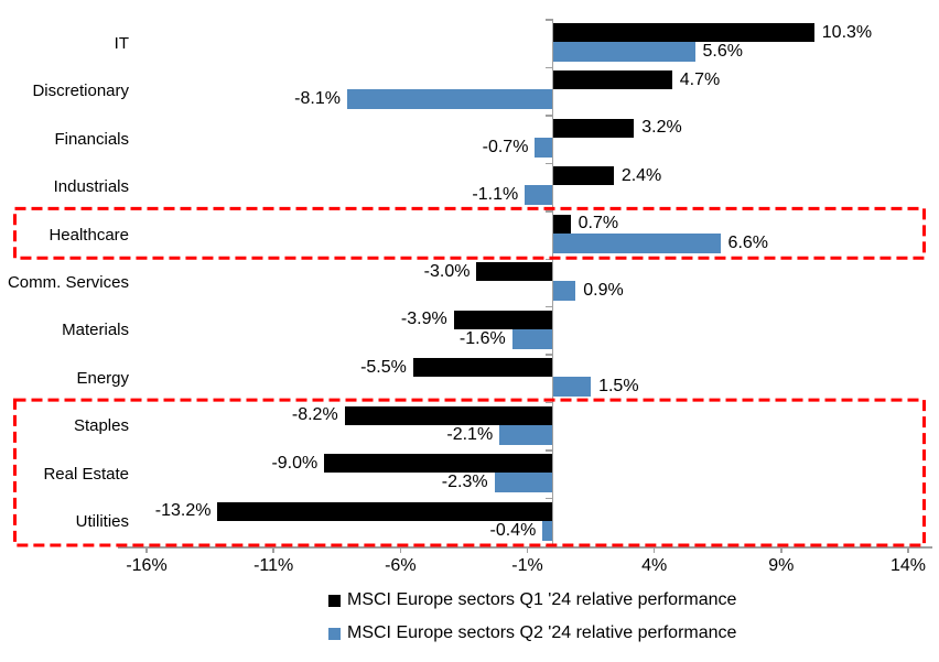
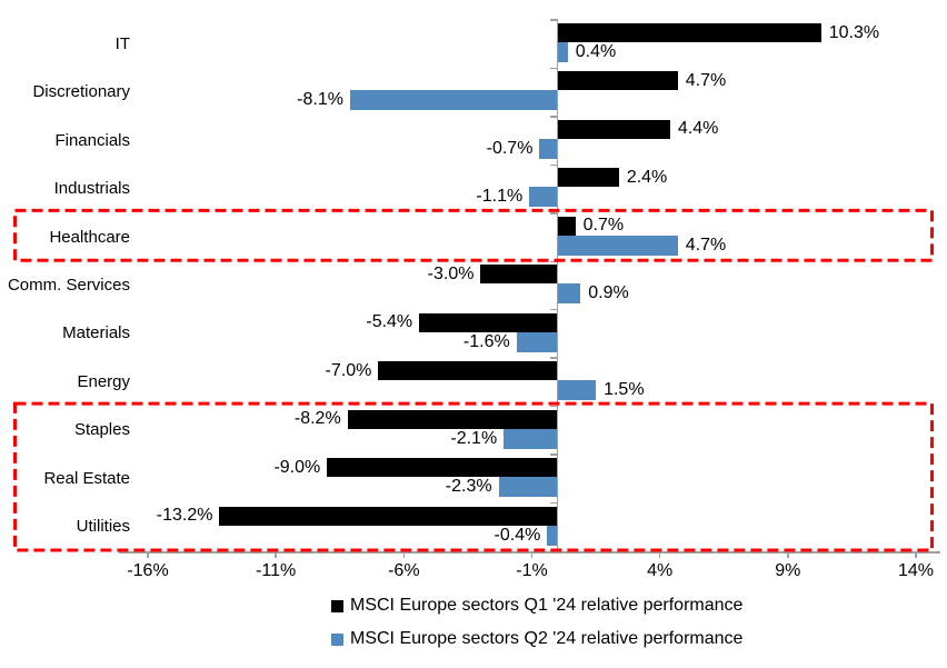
MSCI Europe sectors Q2 '24 relative performance/IT: 5.6% -> 0.4%
MSCI Europe sectors Q1 '24 relative performance/Financials: 3.2% -> 4.4%
MSCI Europe sectors Q2 '24 relative performance/Healthcare: 6.6% -> 4.7%
MSCI Europe sectors Q1 '24 relative performance/Materials: -3.9% -> -5.4%
MSCI Europe sectors Q1 '24 relative performance/Energy: -5.5% -> -7.0%
